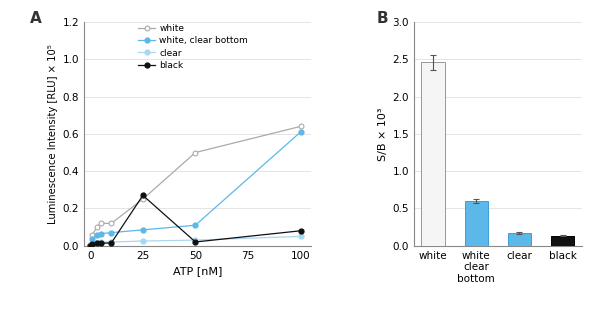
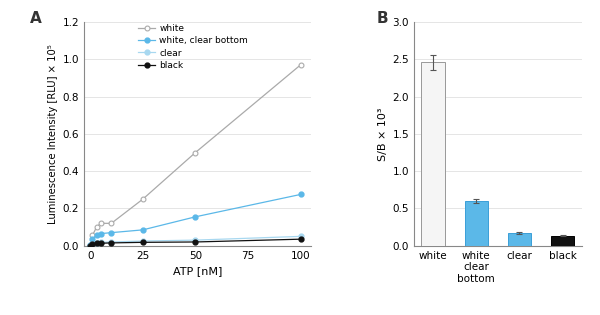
black/25: 0.27 -> 0.02
white, clear bottom/50: 0.11 -> 0.15
white/100: 0.64 -> 0.97
white, clear bottom/100: 0.61 -> 0.28
black/100: 0.08 -> 0.04
